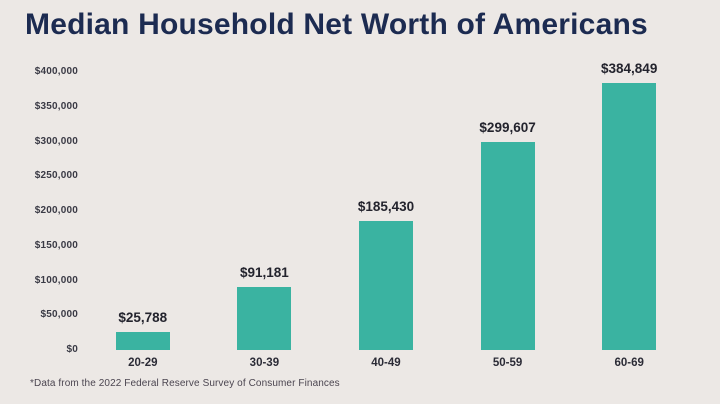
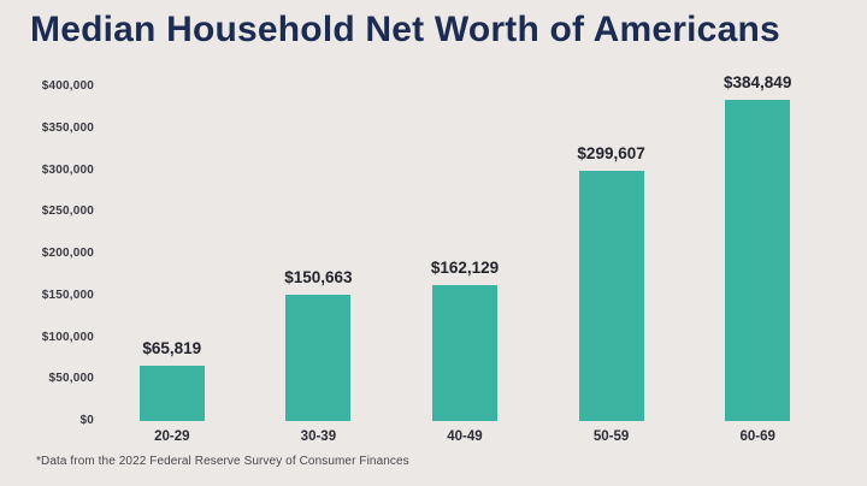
20-29: $25,788 -> $65,819
30-39: $91,181 -> $150,663
40-49: $185,430 -> $162,129
